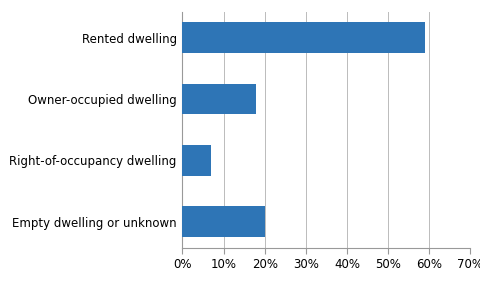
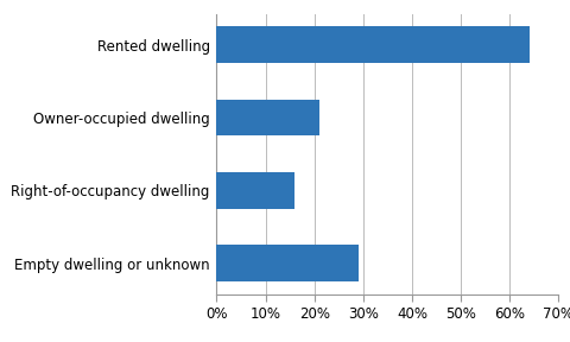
Rented dwelling: 59% -> 64%
Owner-occupied dwelling: 18% -> 21%
Right-of-occupancy dwelling: 7% -> 16%
Empty dwelling or unknown: 20% -> 29%
